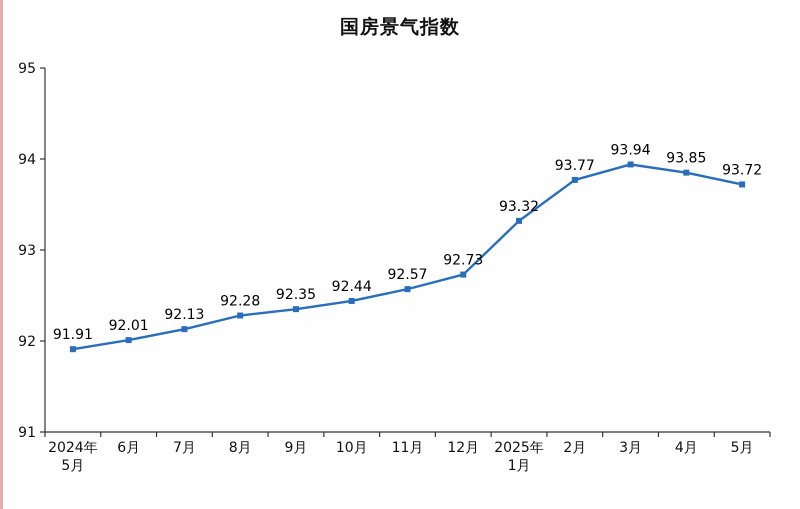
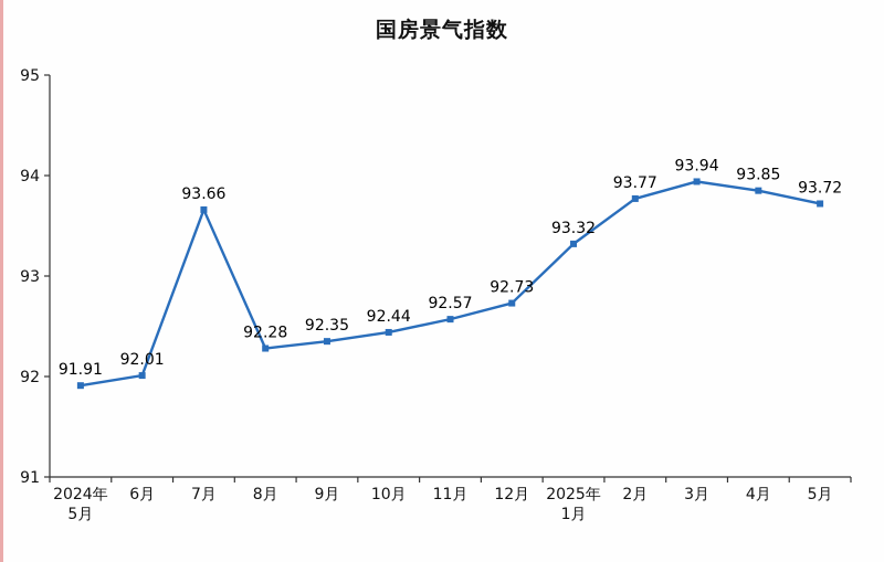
7月: 92.13 -> 93.66
